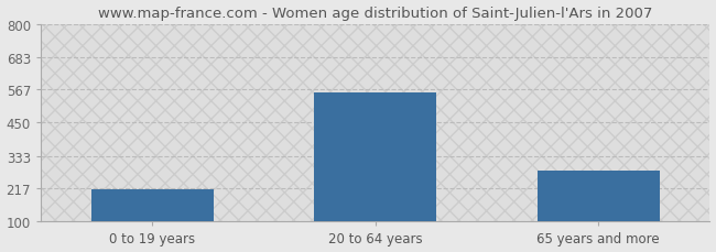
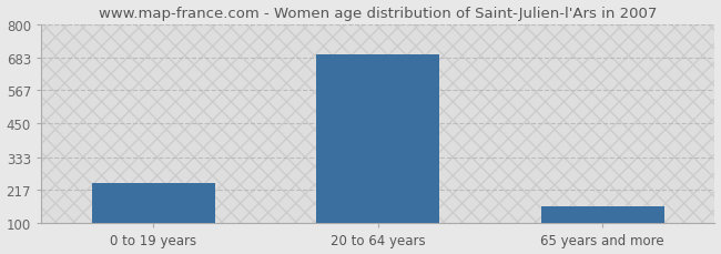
0 to 19 years: 215 -> 240
20 to 64 years: 555 -> 693
65 years and more: 280 -> 160
